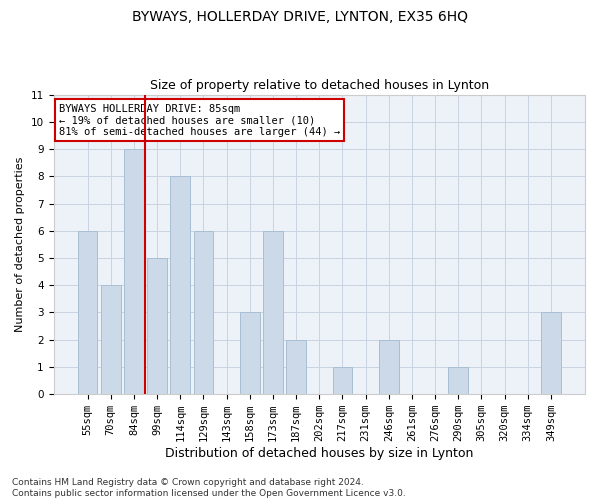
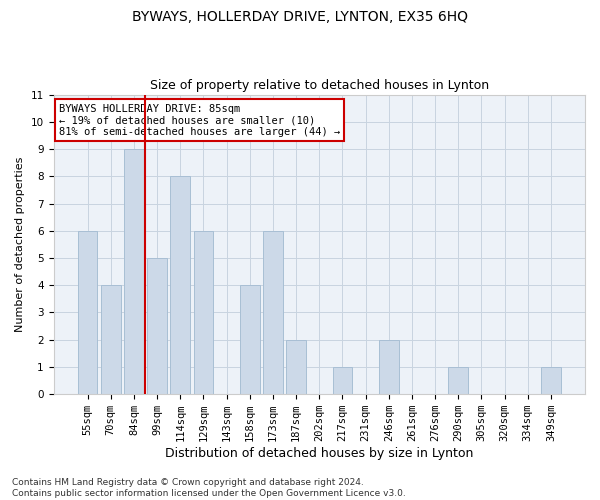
158sqm: 3 -> 4
349sqm: 3 -> 1
